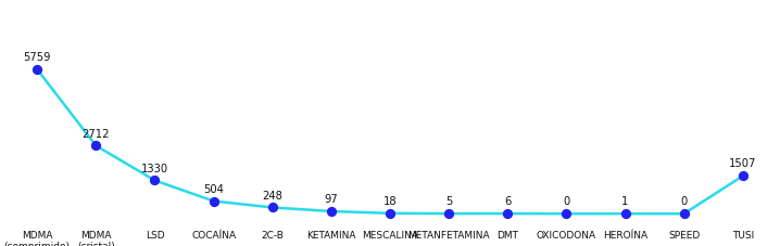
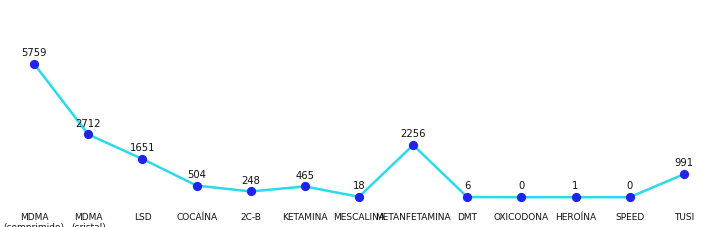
LSD: 1330 -> 1651
KETAMINA: 97 -> 465
METANFETAMINA: 5 -> 2256
TUSI: 1507 -> 991
